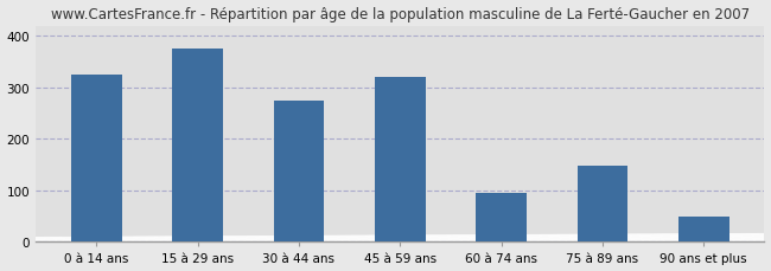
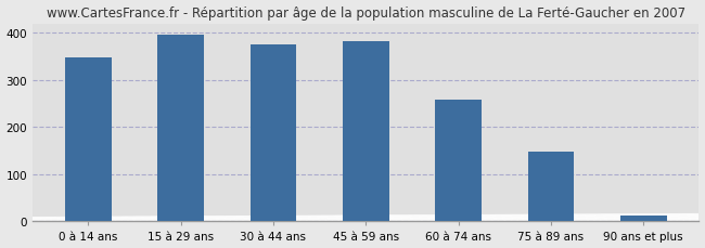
0 à 14 ans: 325 -> 348
15 à 29 ans: 375 -> 397
30 à 44 ans: 275 -> 375
45 à 59 ans: 320 -> 382
60 à 74 ans: 95 -> 258
90 ans et plus: 50 -> 13
